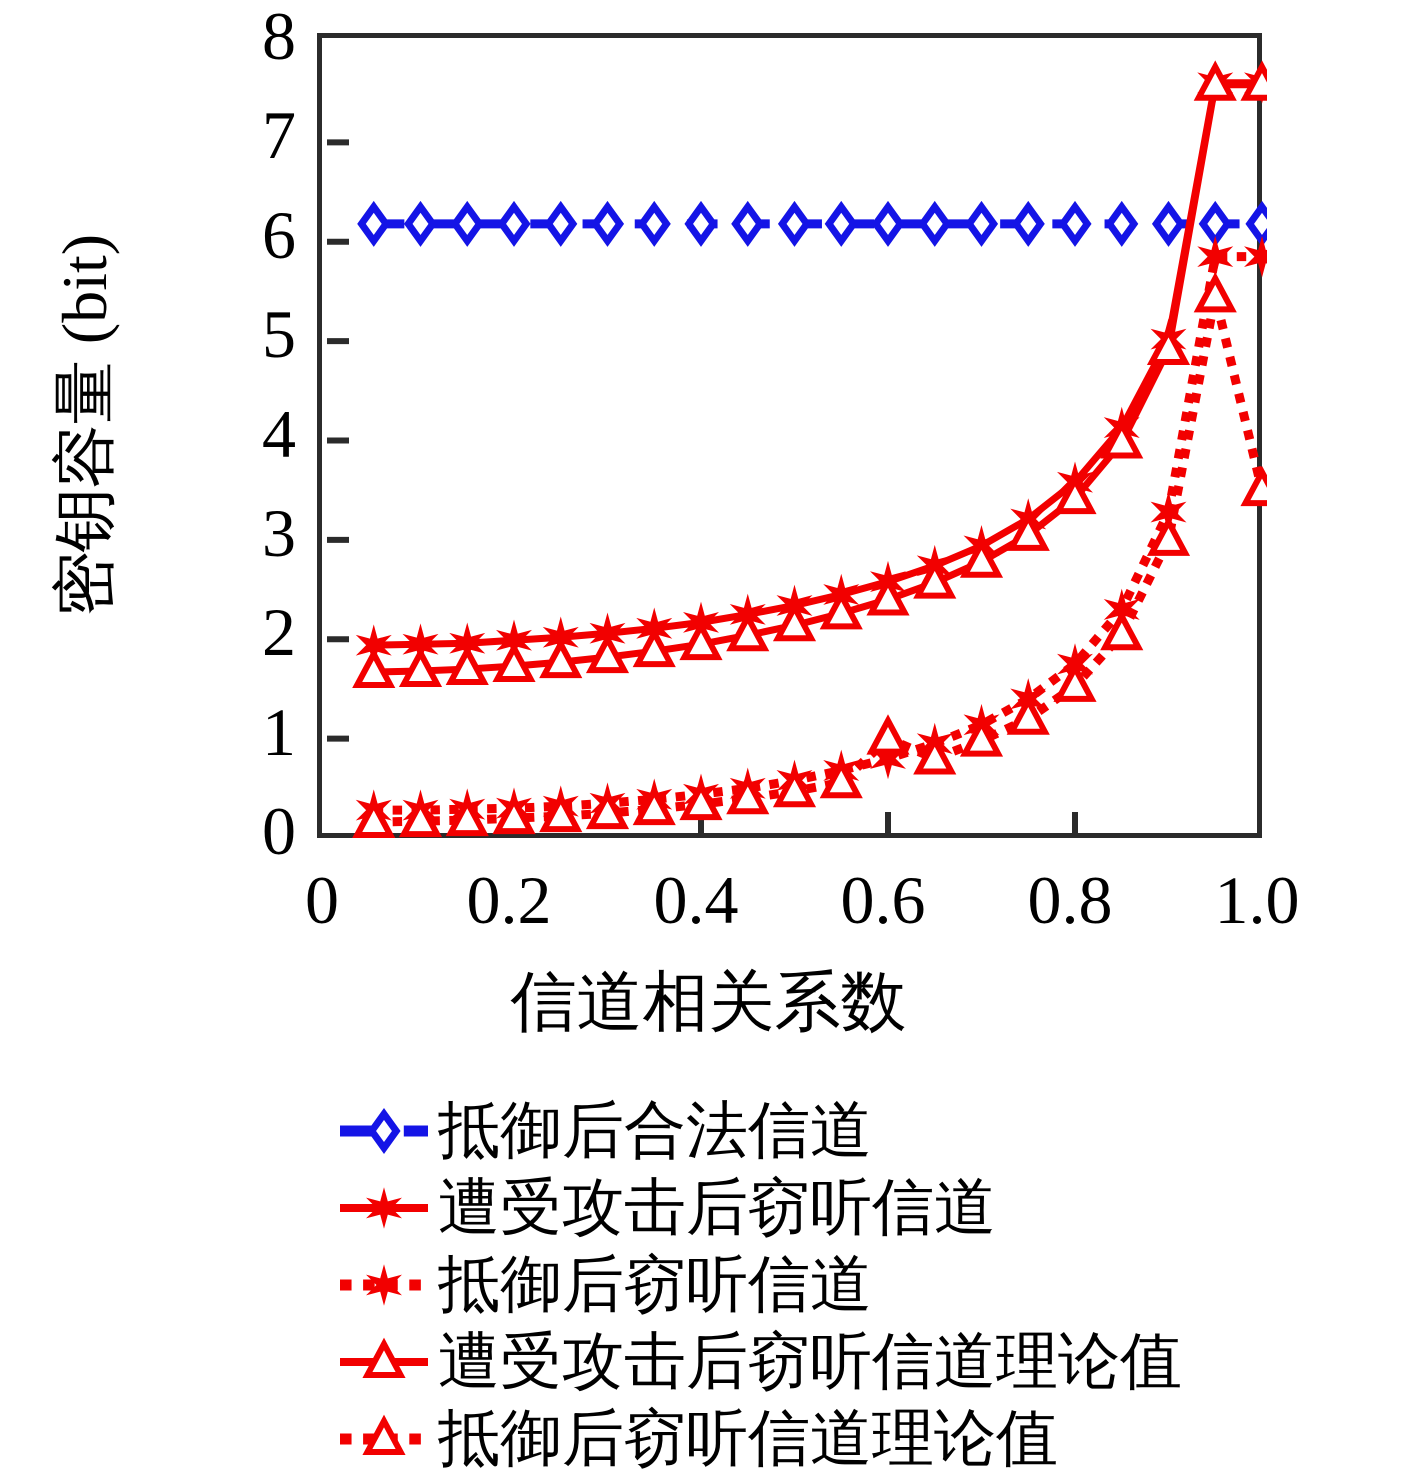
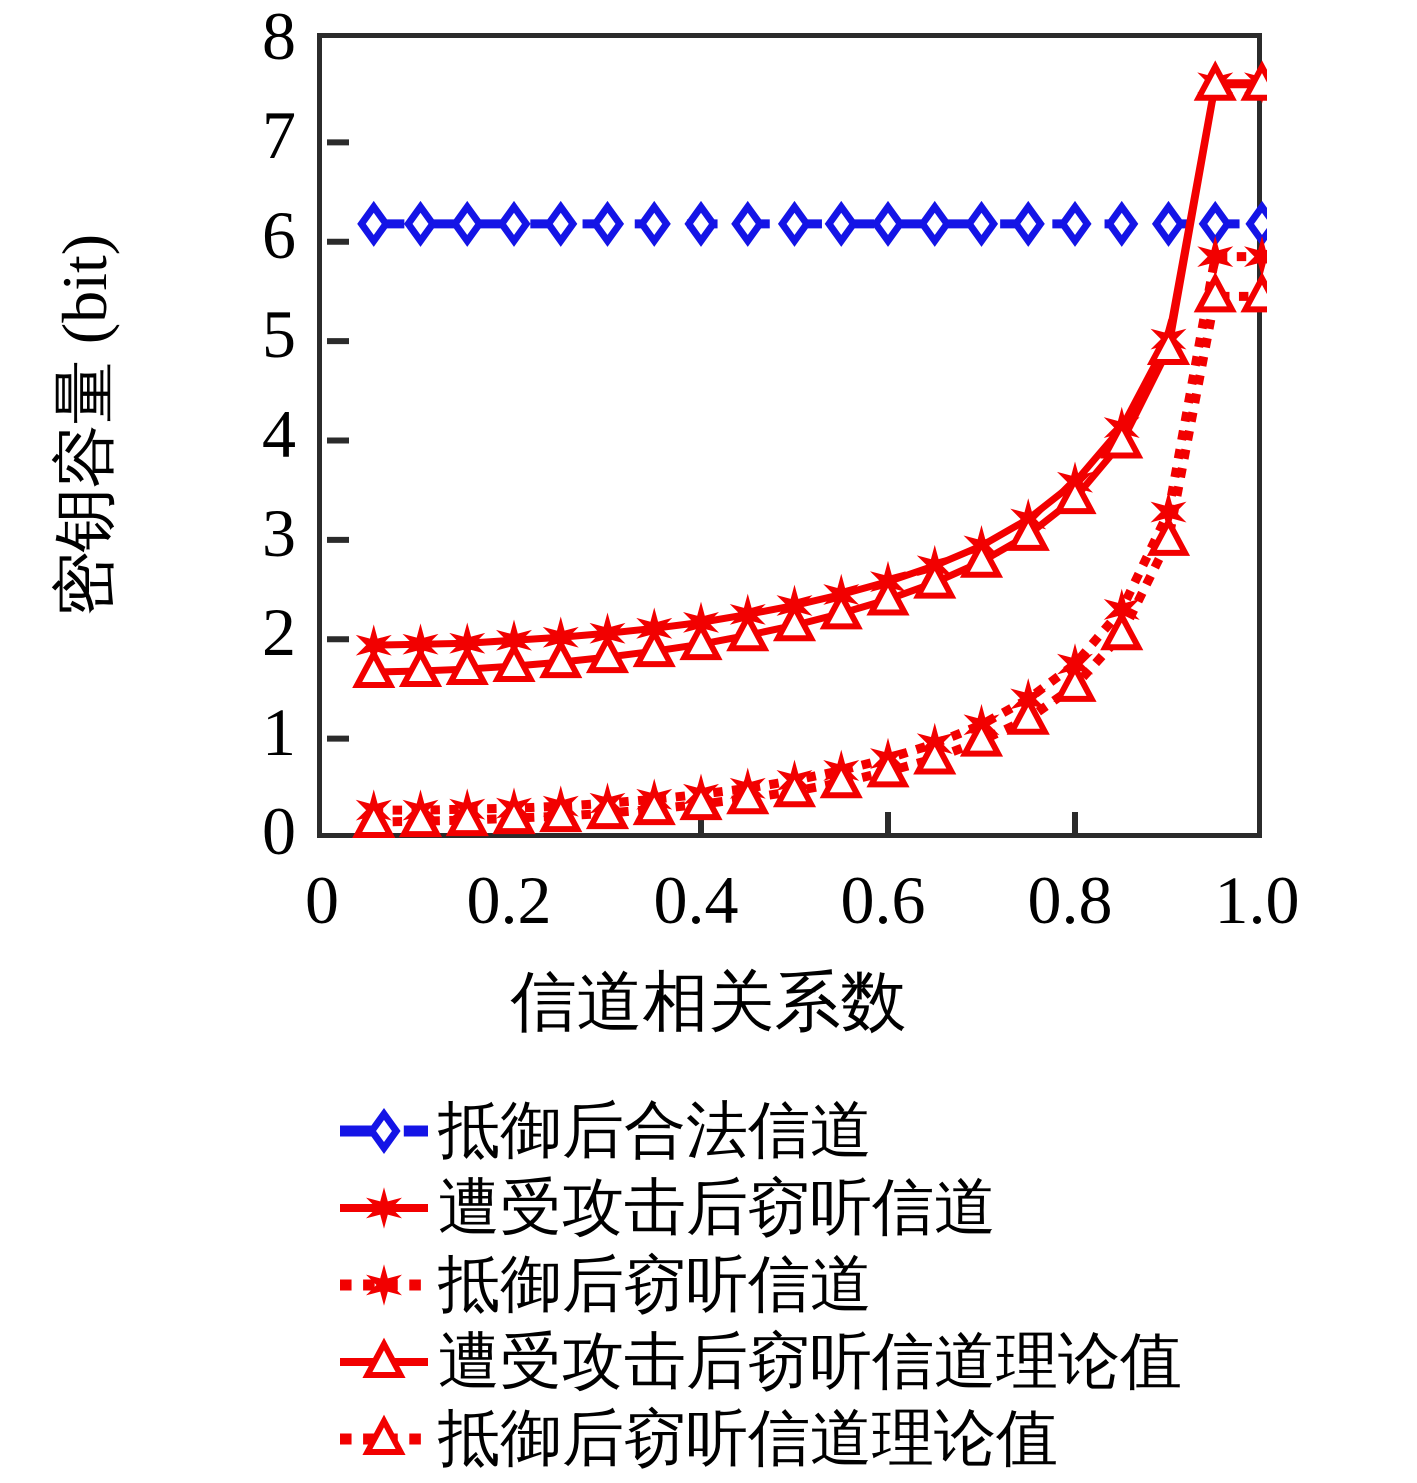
抵御后窃听信道理论值/0.6: 1.0 -> 0.7
抵御后窃听信道理论值/1.0: 3.5 -> 5.5
